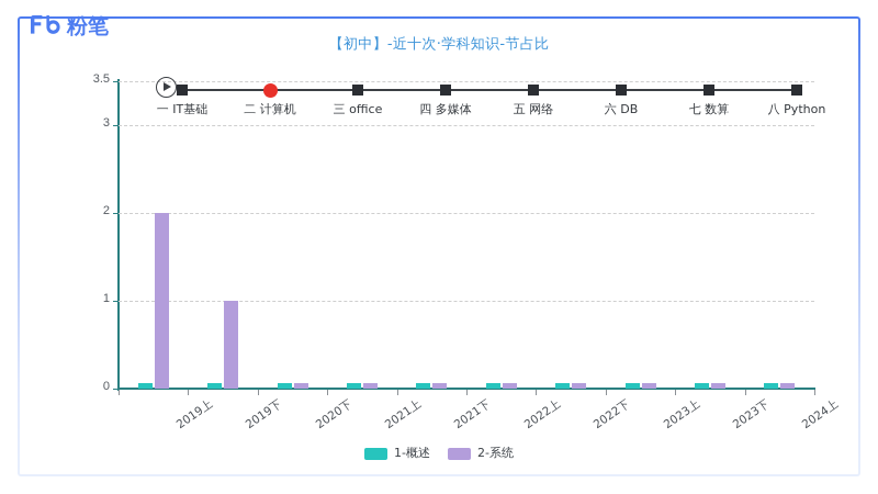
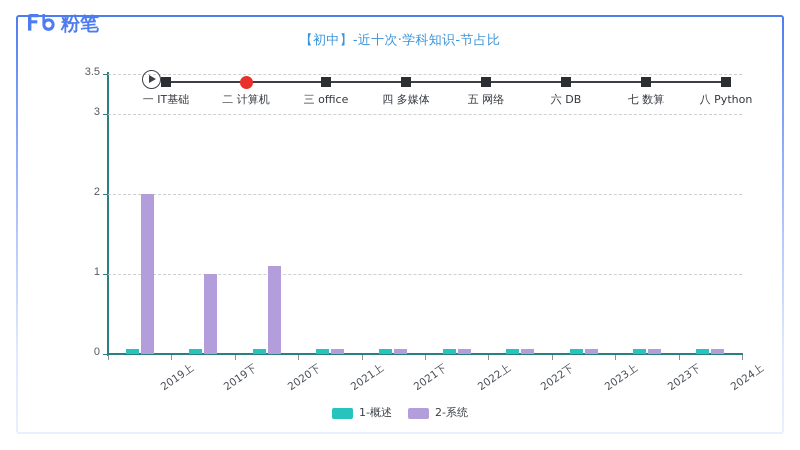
2-系统/2020下: 0.1 -> 1.1
